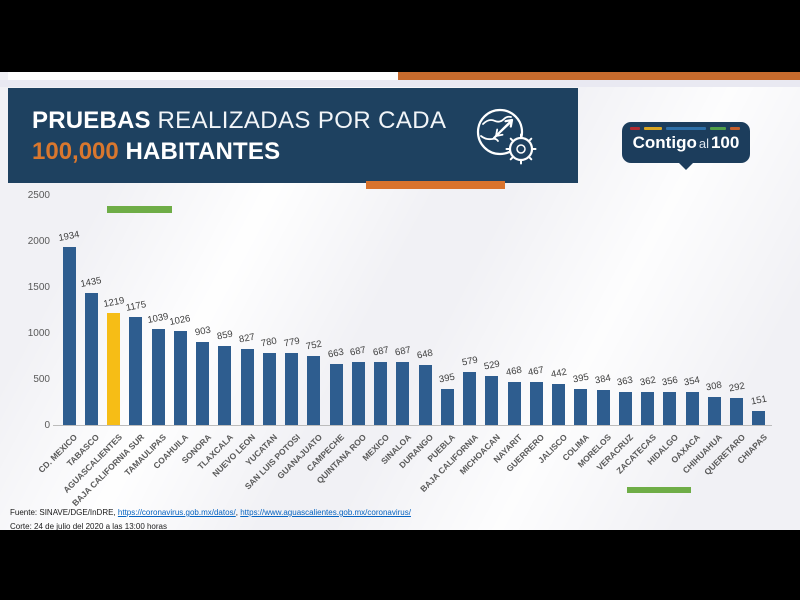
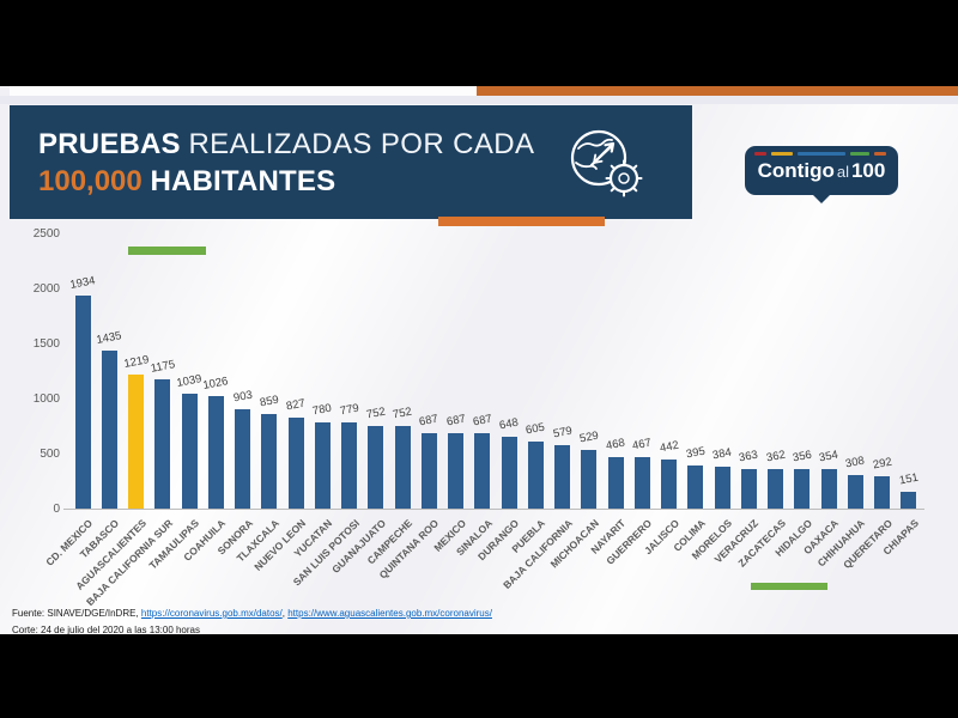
CAMPECHE: 663 -> 752
PUEBLA: 395 -> 605
